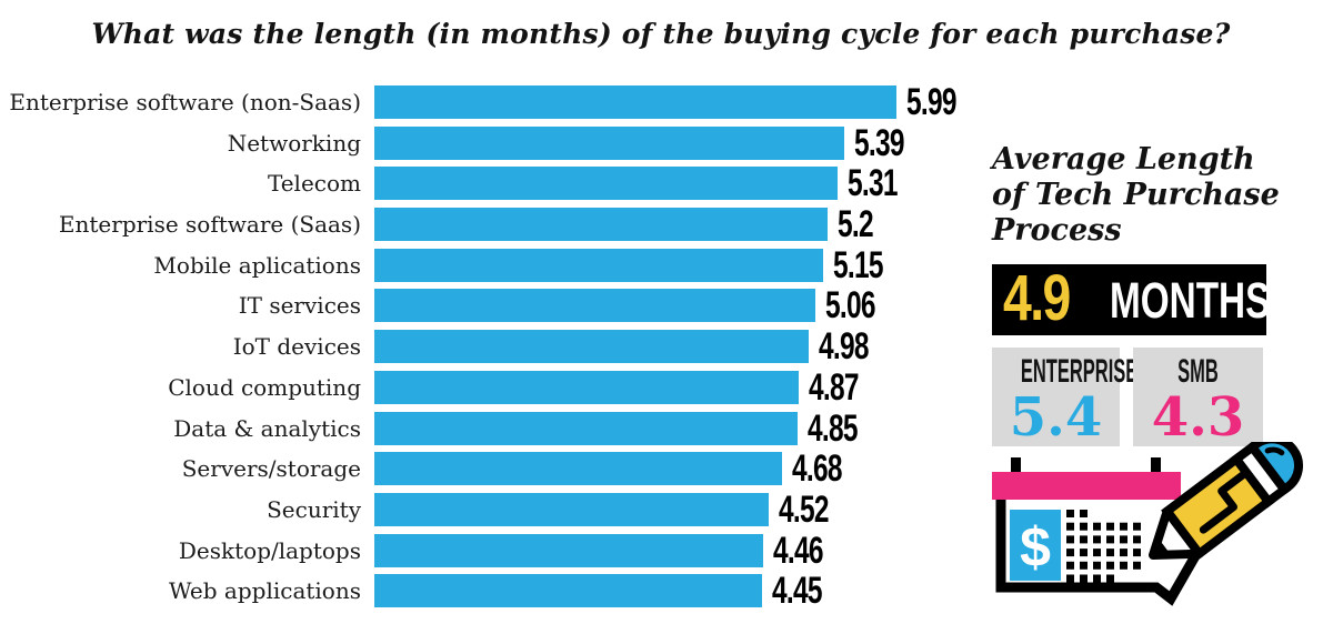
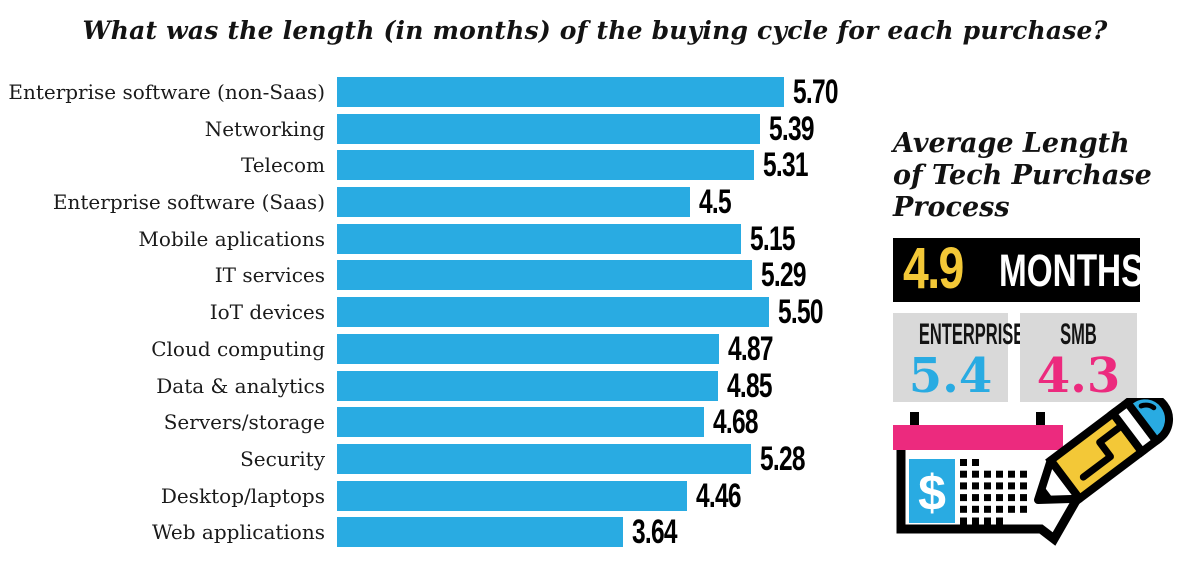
Enterprise software (non-Saas): 5.99 -> 5.70
Enterprise software (Saas): 5.2 -> 4.5
IT services: 5.06 -> 5.29
IoT devices: 4.98 -> 5.50
Security: 4.52 -> 5.28
Web applications: 4.45 -> 3.64
